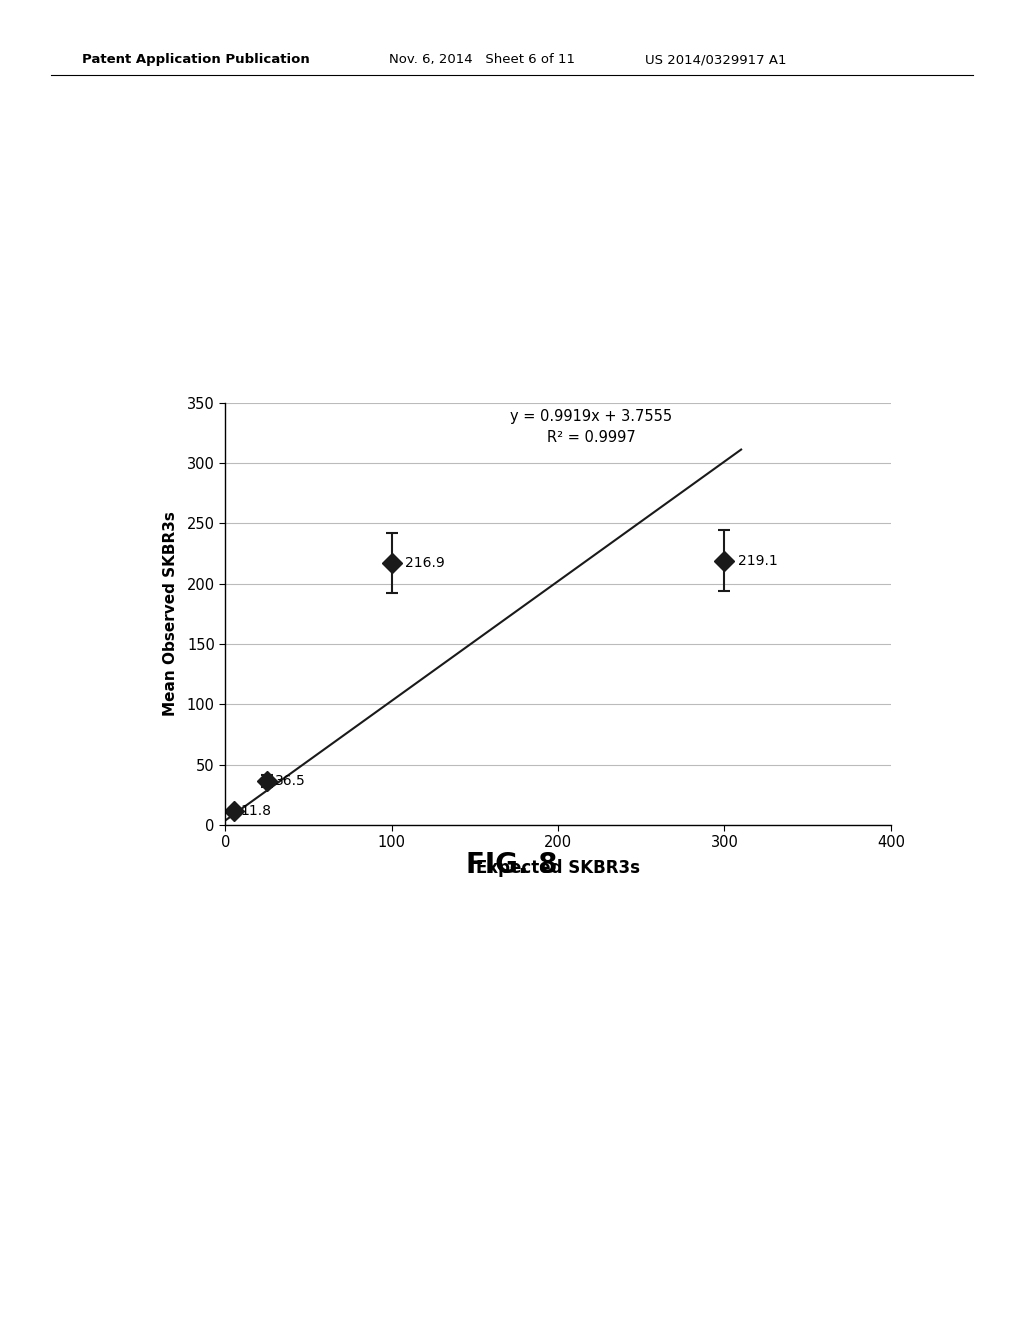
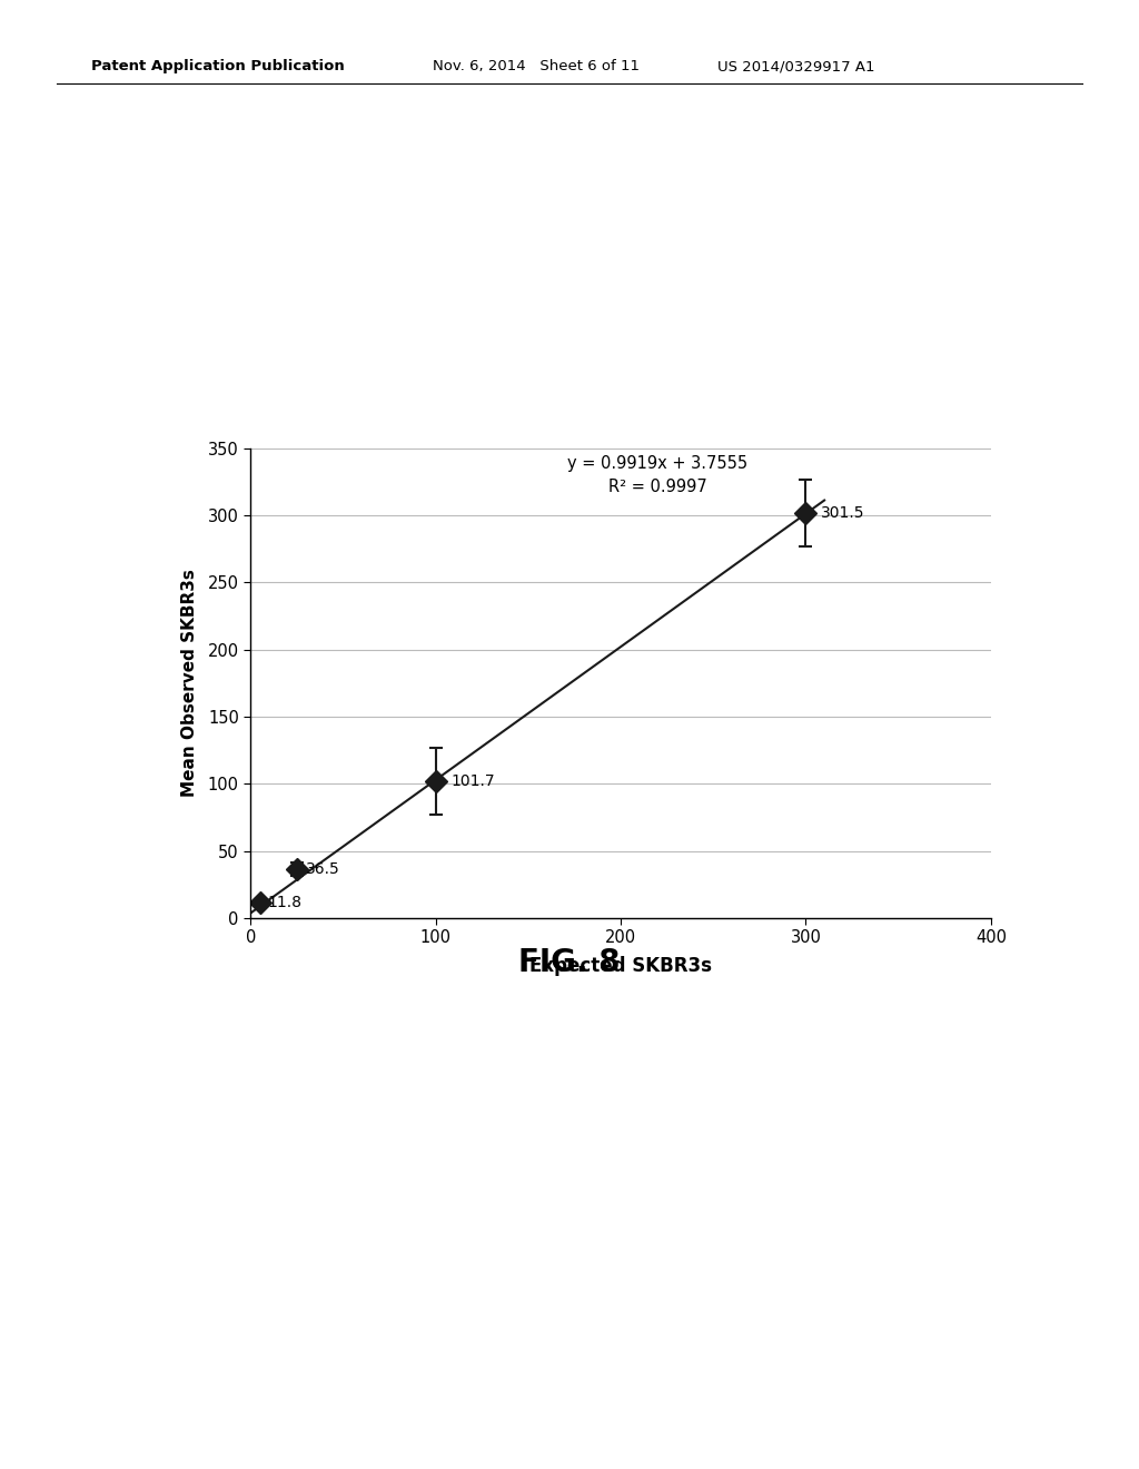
100: 216.9 -> 101.7
300: 219.1 -> 301.5
